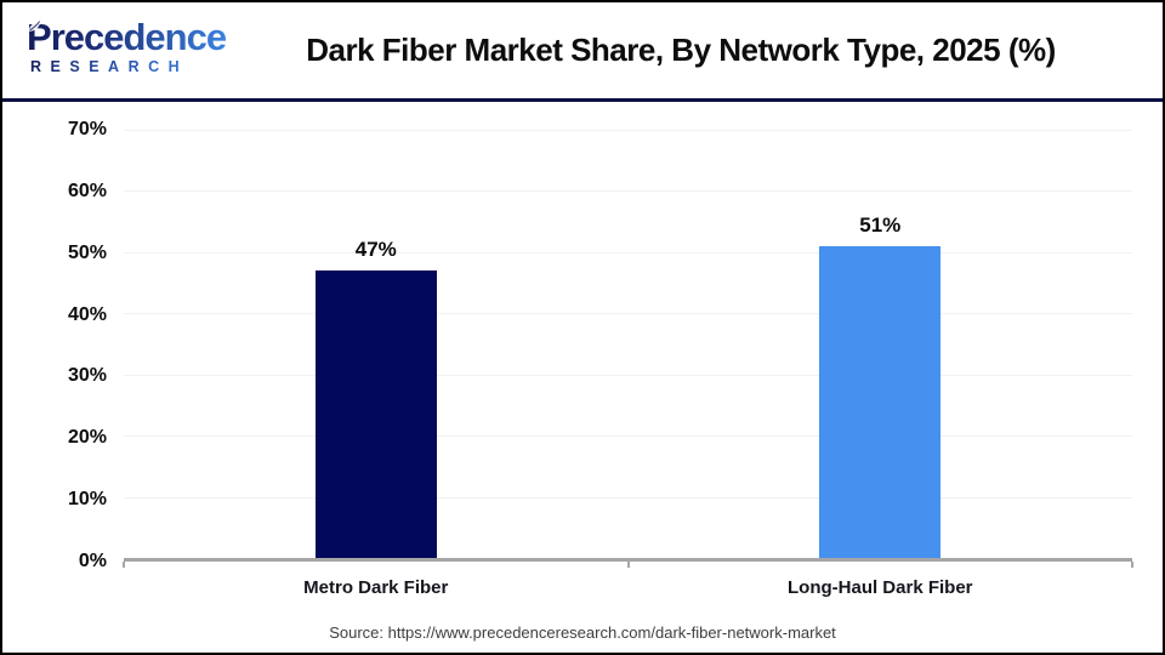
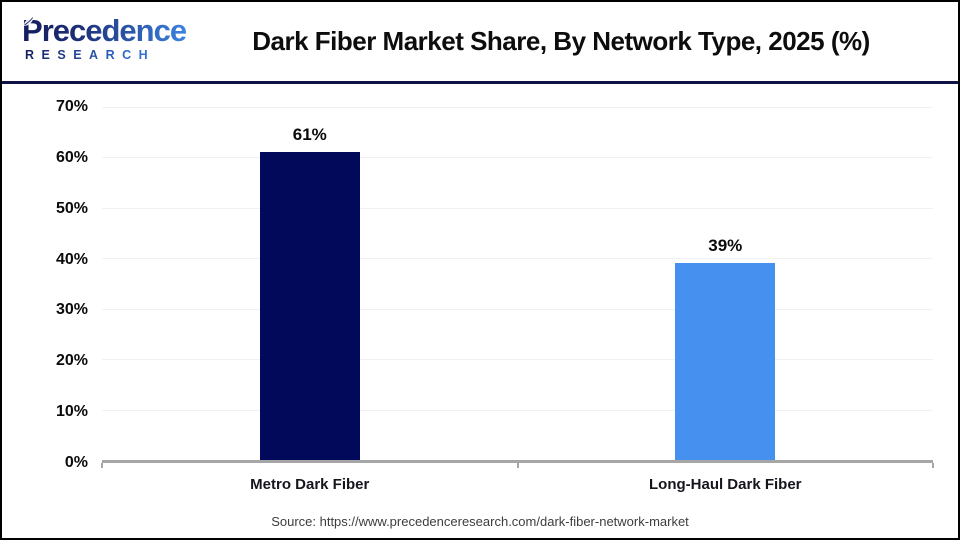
Metro Dark Fiber: 47% -> 61%
Long-Haul Dark Fiber: 51% -> 39%
